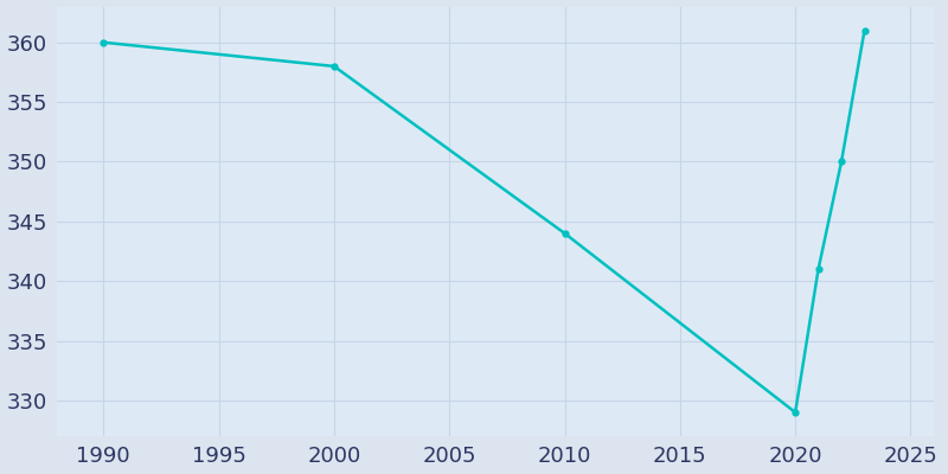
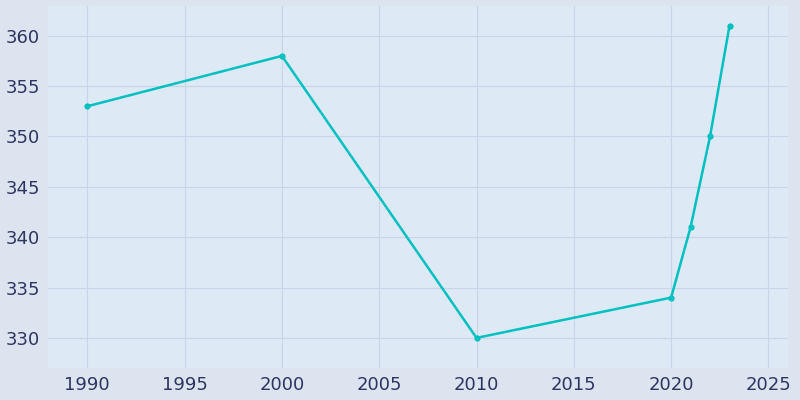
1990: 360 -> 353
2010: 344 -> 330
2020: 329 -> 334
